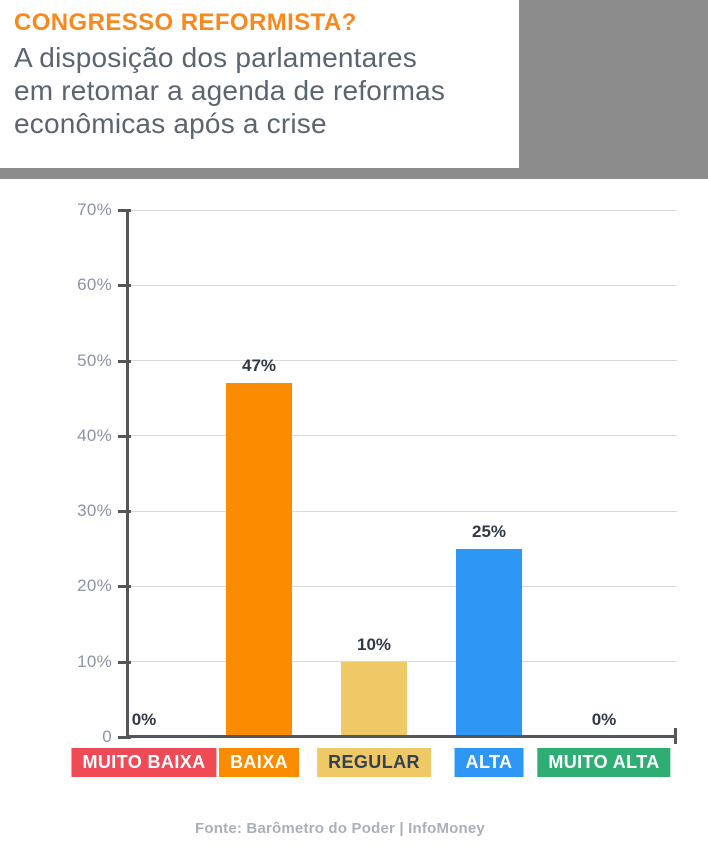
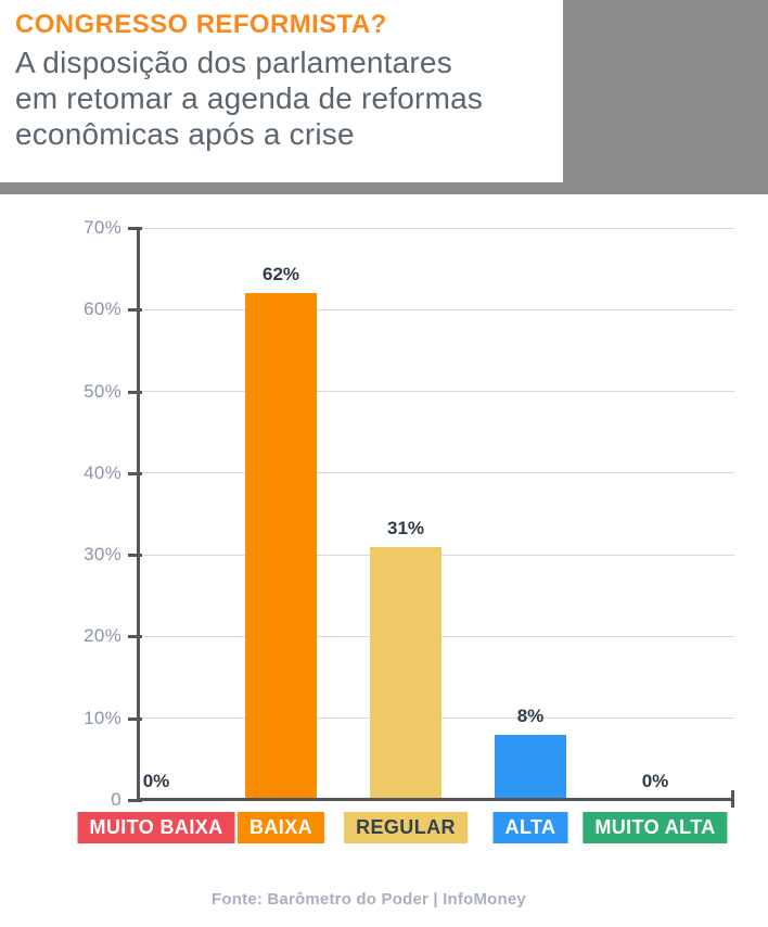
BAIXA: 47% -> 62%
REGULAR: 10% -> 31%
ALTA: 25% -> 8%
